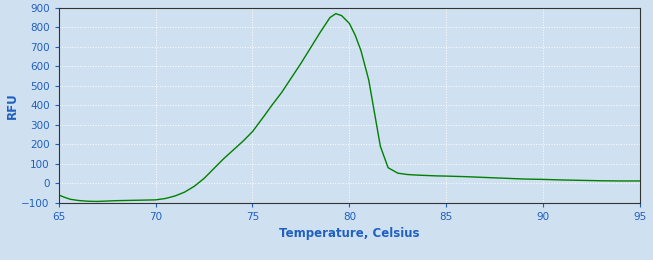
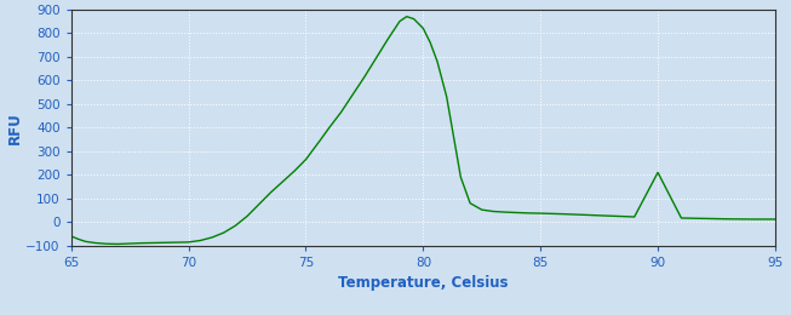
90: 20 -> 210
